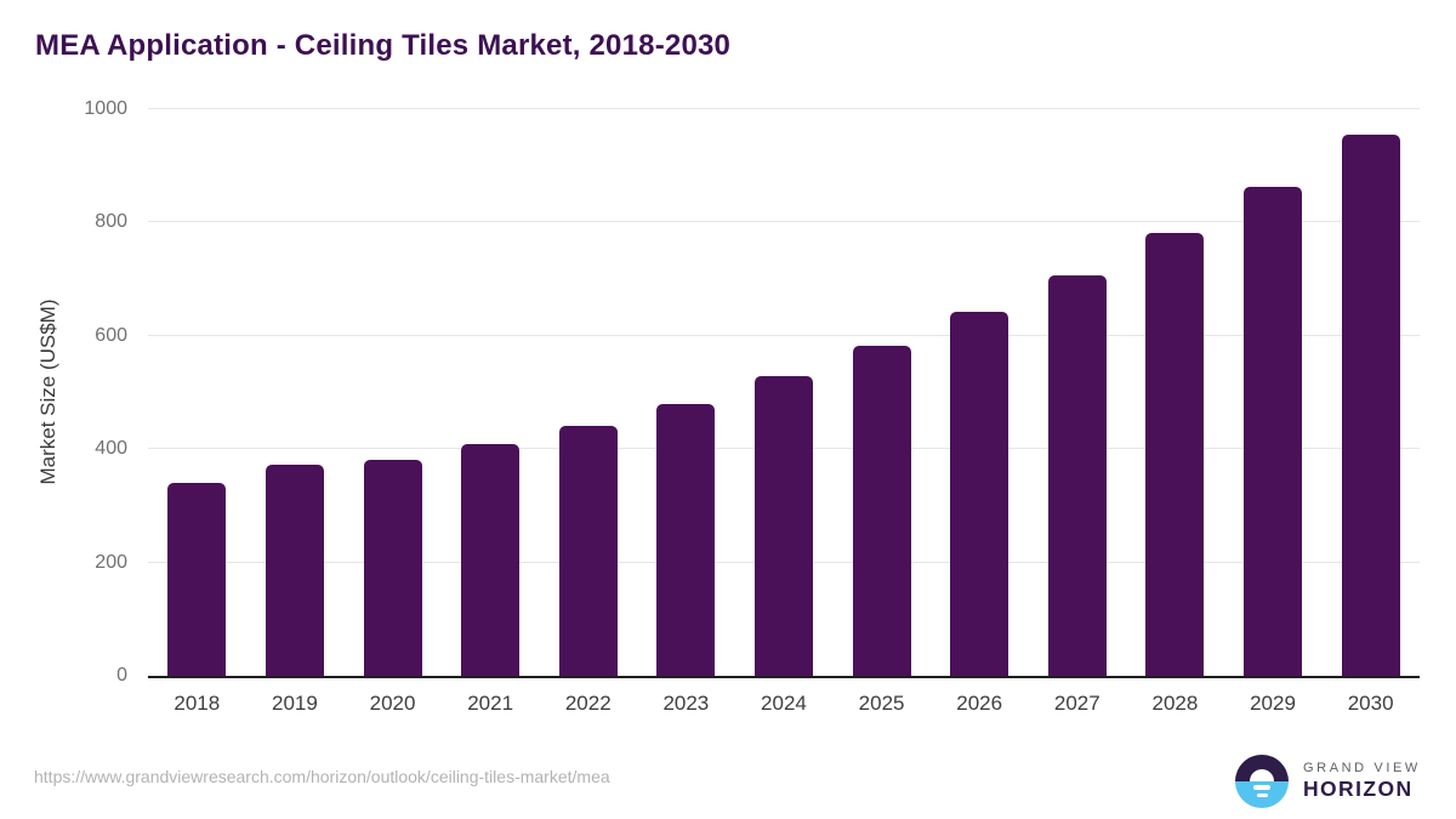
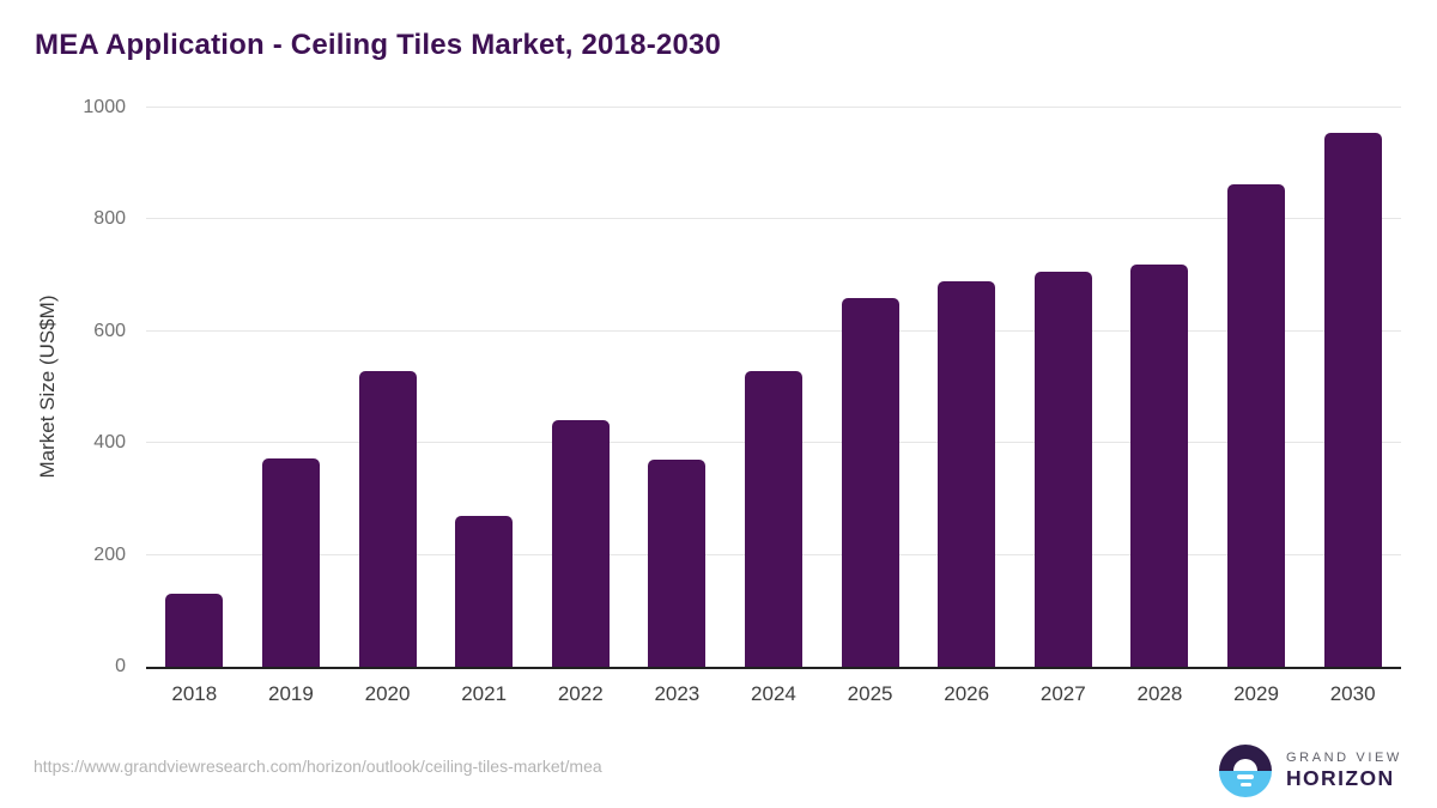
2018: 340 -> 130
2020: 380 -> 530
2021: 410 -> 270
2023: 480 -> 370
2025: 580 -> 660
2026: 640 -> 690
2028: 780 -> 720
